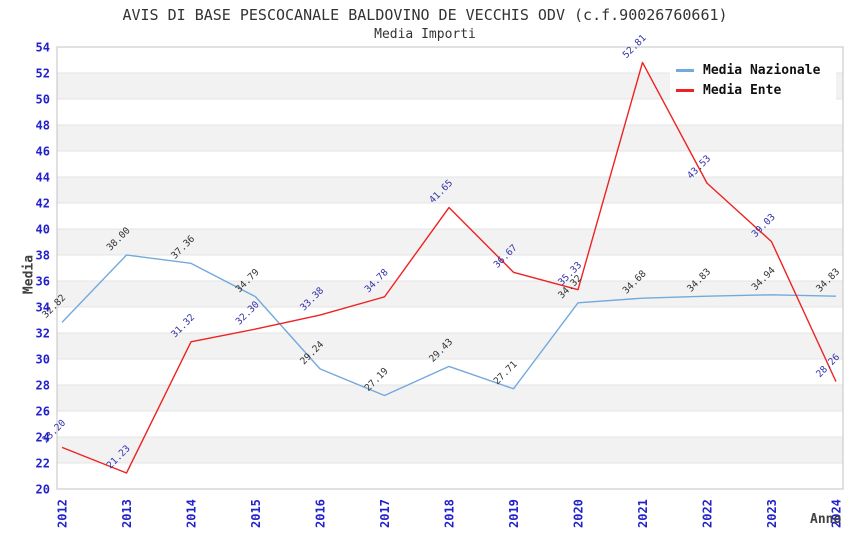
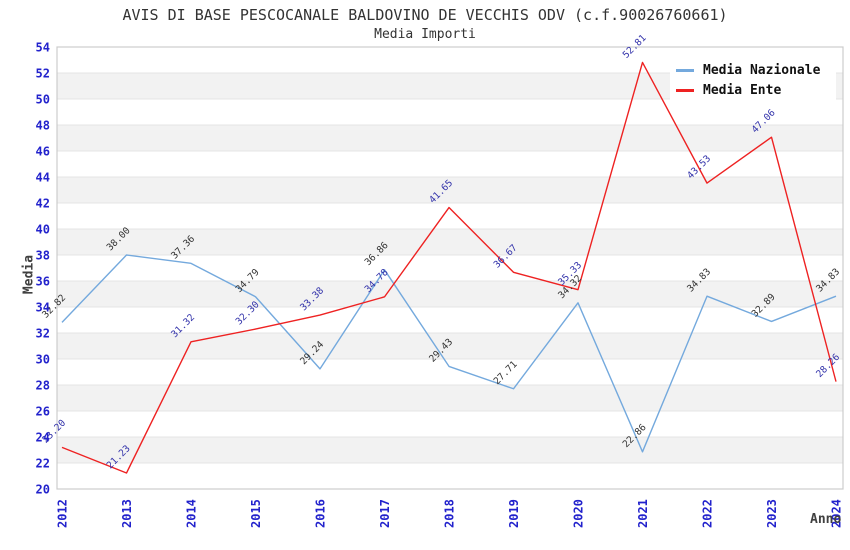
Media Nazionale/2017: 27.19 -> 36.86
Media Nazionale/2021: 34.68 -> 22.86
Media Nazionale/2023: 34.94 -> 32.89
Media Ente/2023: 39.03 -> 47.06
